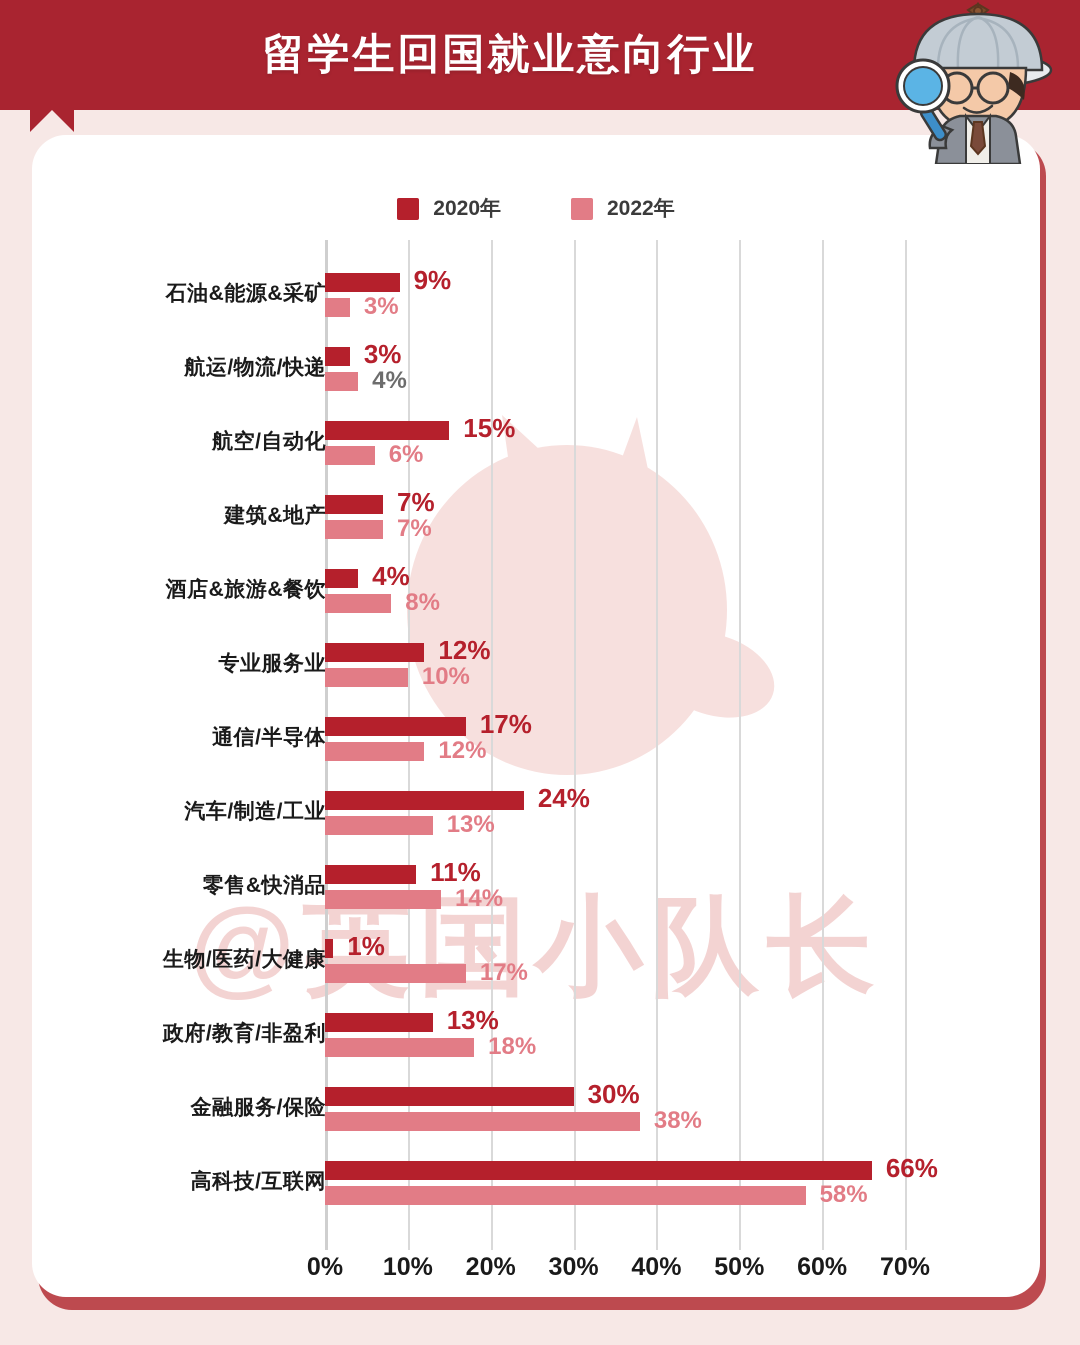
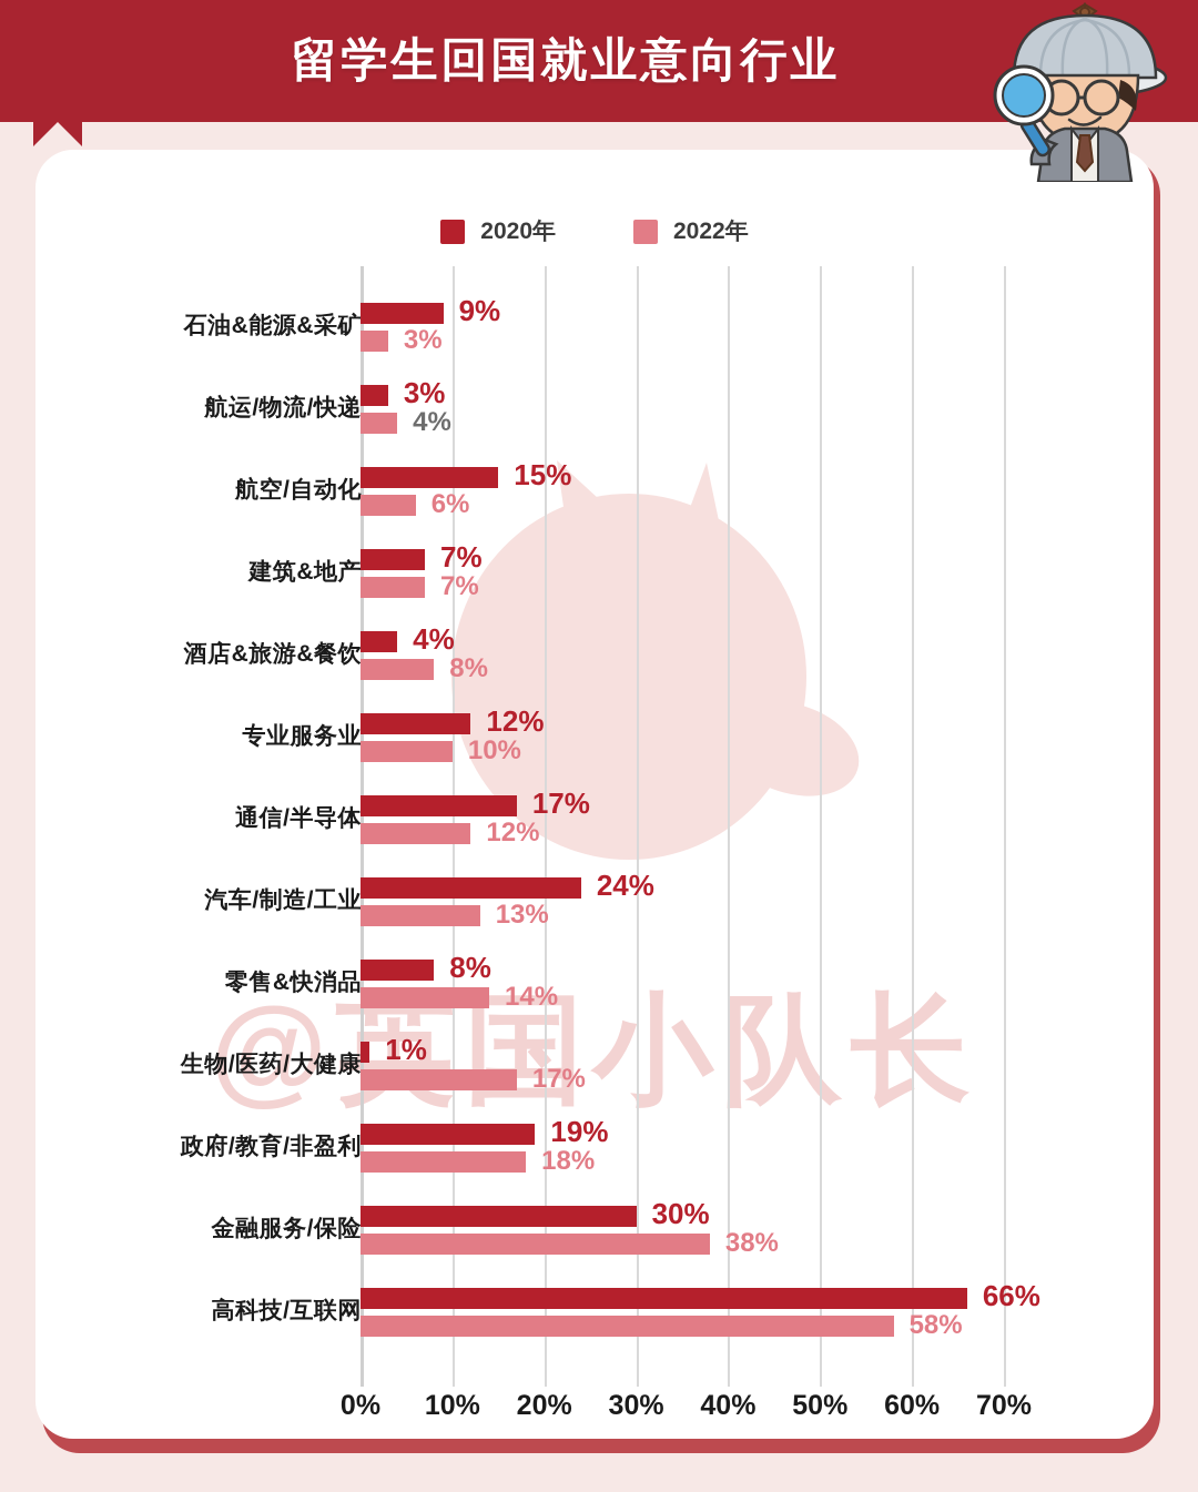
2020年/零售&快消品: 11% -> 8%
2020年/政府/教育/非盈利: 13% -> 19%
